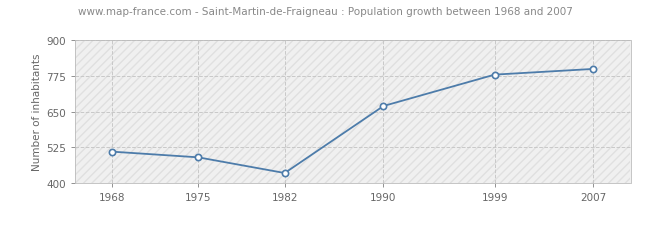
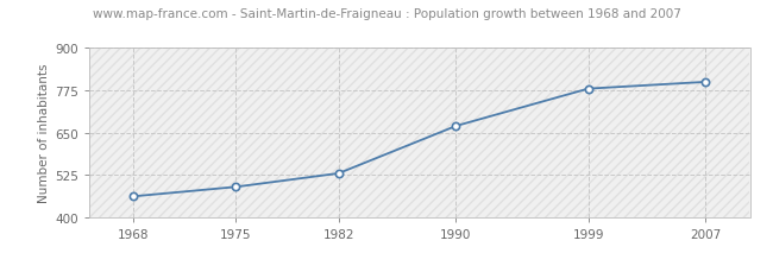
1968: 510 -> 462
1982: 435 -> 530
